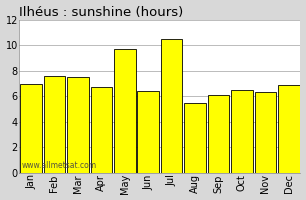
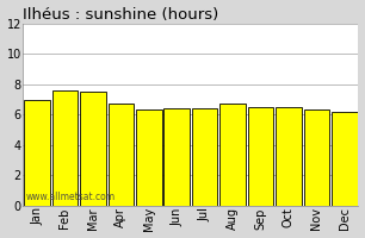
May: 9.7 -> 6.3
Jul: 10.5 -> 6.4
Aug: 5.5 -> 6.7
Sep: 6.1 -> 6.5
Dec: 6.9 -> 6.2
